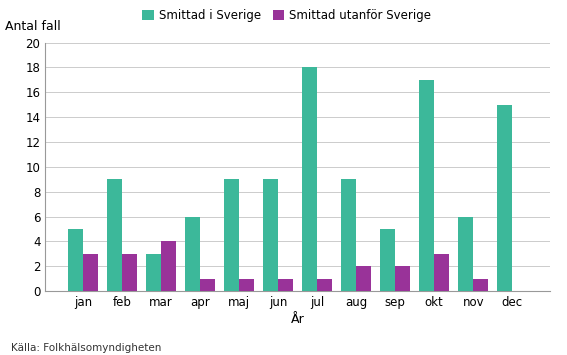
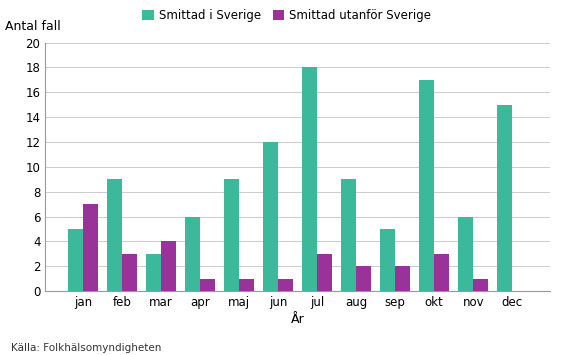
Smittad utanför Sverige/jan: 3 -> 7
Smittad i Sverige/jun: 9 -> 12
Smittad utanför Sverige/jul: 1 -> 3
